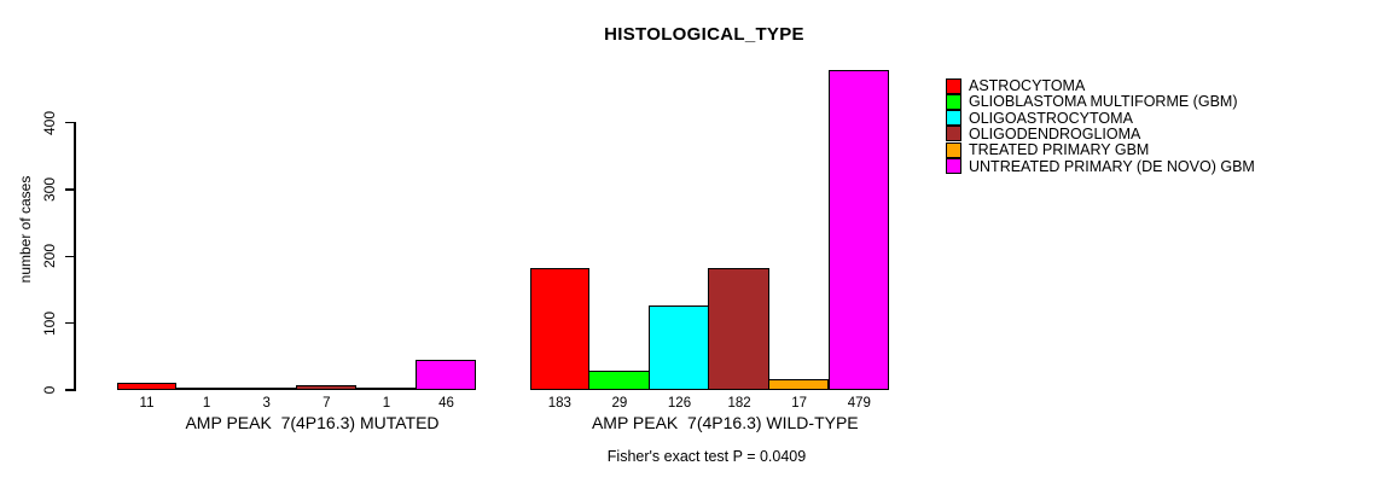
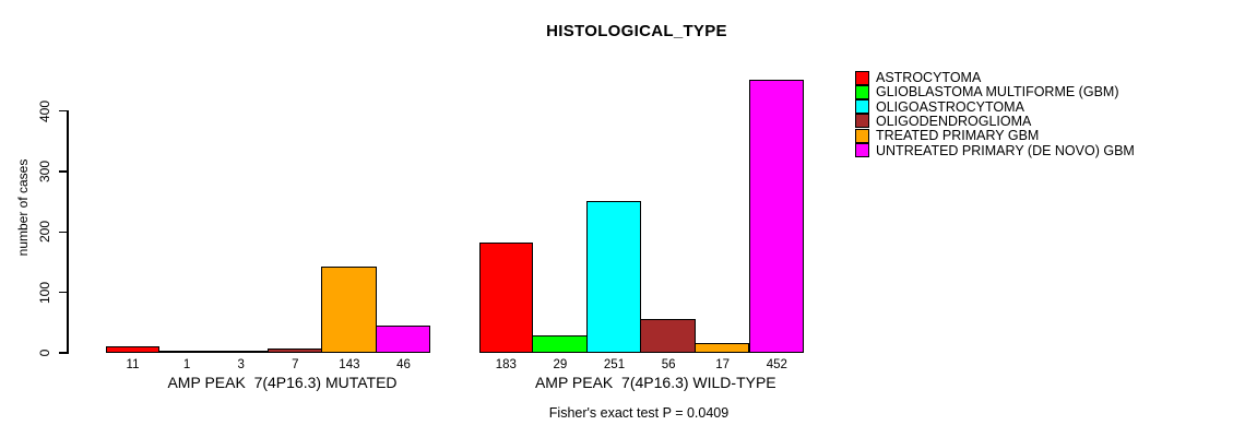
TREATED PRIMARY GBM/AMP PEAK 7(4P16.3) MUTATED: 1 -> 143
OLIGOASTROCYTOMA/AMP PEAK 7(4P16.3) WILD-TYPE: 126 -> 251
OLIGODENDROGLIOMA/AMP PEAK 7(4P16.3) WILD-TYPE: 182 -> 56
UNTREATED PRIMARY (DE NOVO) GBM/AMP PEAK 7(4P16.3) WILD-TYPE: 479 -> 452
